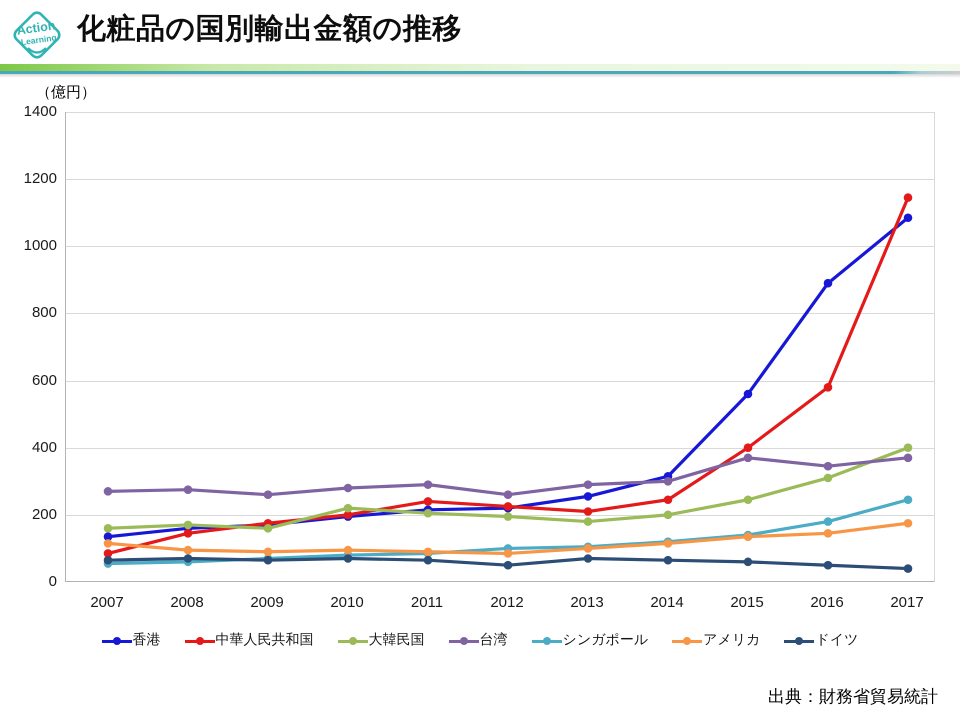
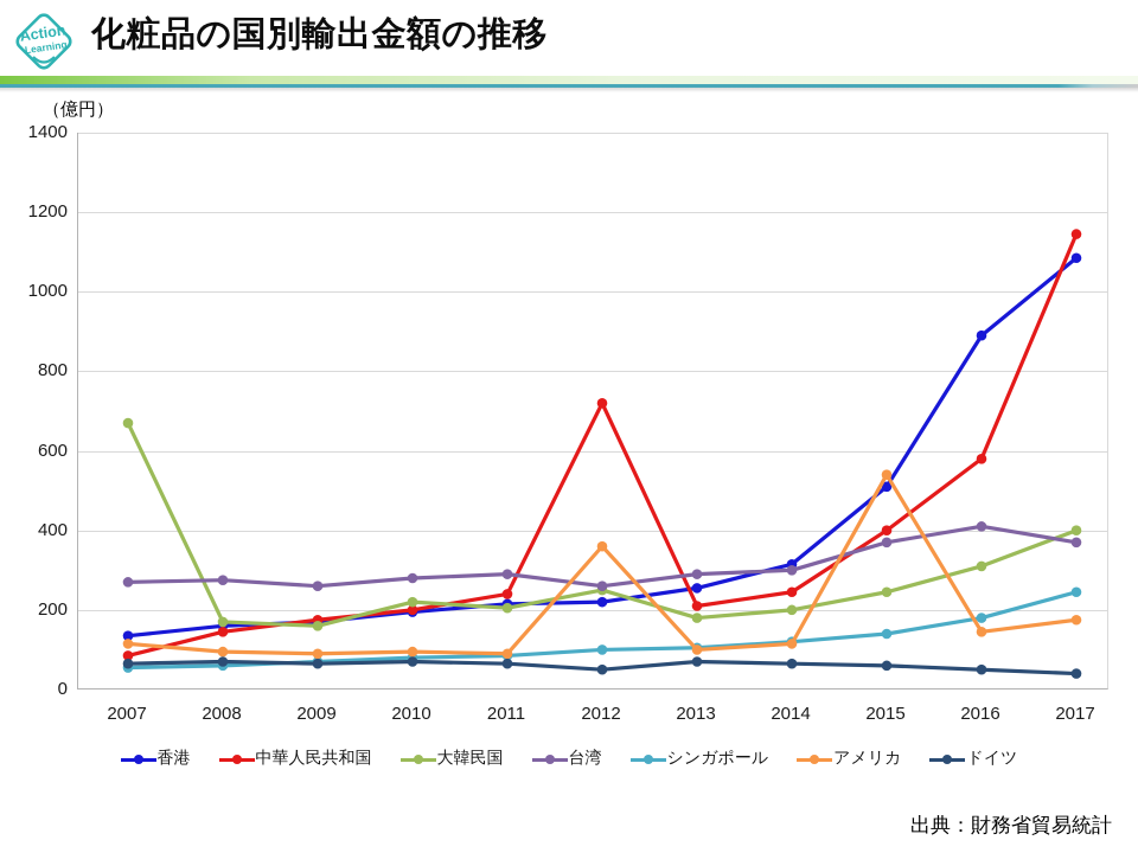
大韓民国/2007: 160 -> 670
中華人民共和国/2012: 220 -> 720
大韓民国/2012: 200 -> 250
アメリカ/2012: 80 -> 360
香港/2015: 560 -> 510
アメリカ/2015: 140 -> 540
台湾/2016: 340 -> 410
